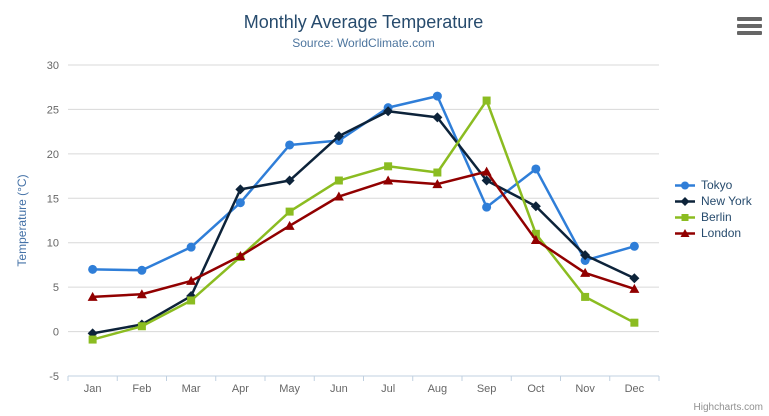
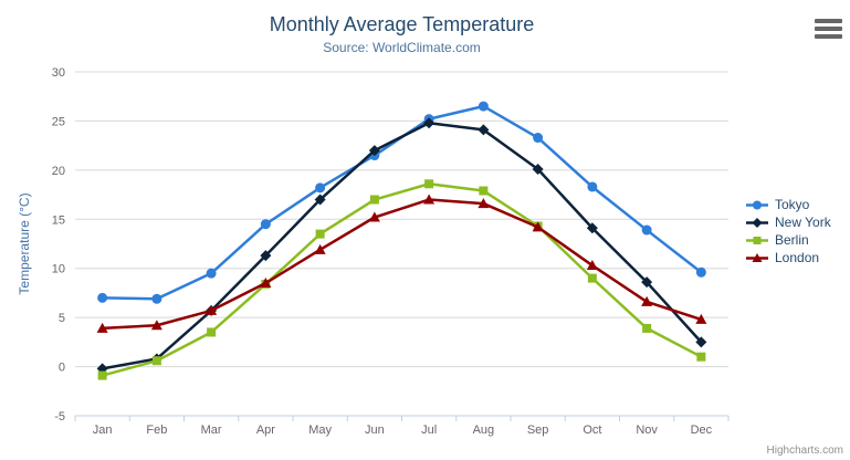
New York/Mar: 4 -> 6
New York/Apr: 16 -> 11
Tokyo/May: 21 -> 18
Tokyo/Sep: 14 -> 23
New York/Sep: 17 -> 20
Berlin/Sep: 26 -> 14
London/Sep: 18 -> 14
Berlin/Oct: 11 -> 9
Tokyo/Nov: 8 -> 14
New York/Dec: 6 -> 2
